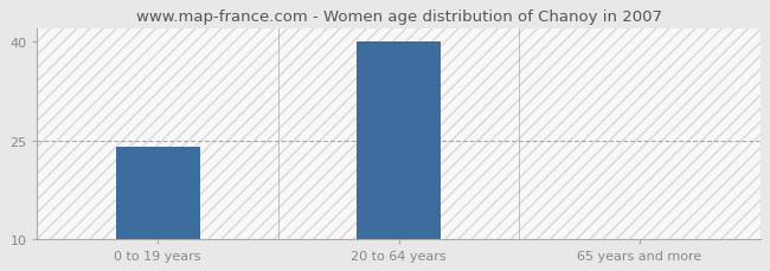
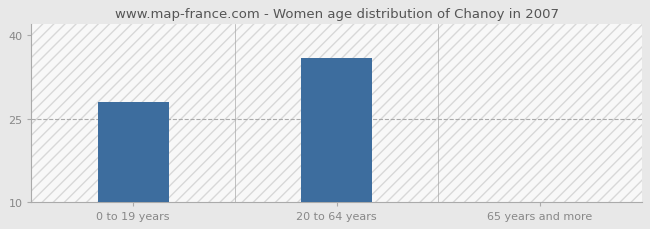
0 to 19 years: 24 -> 28
20 to 64 years: 40 -> 36
